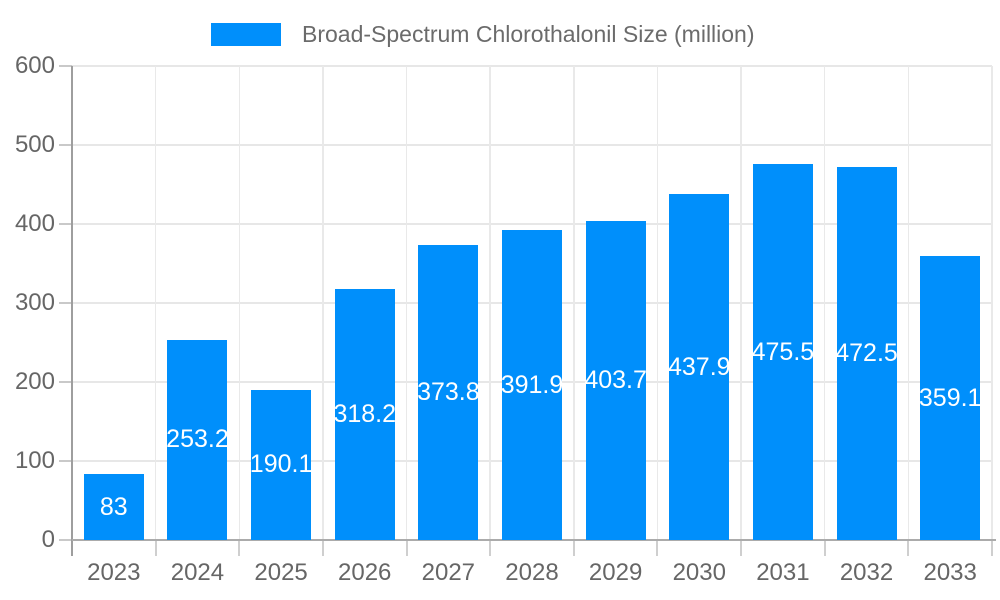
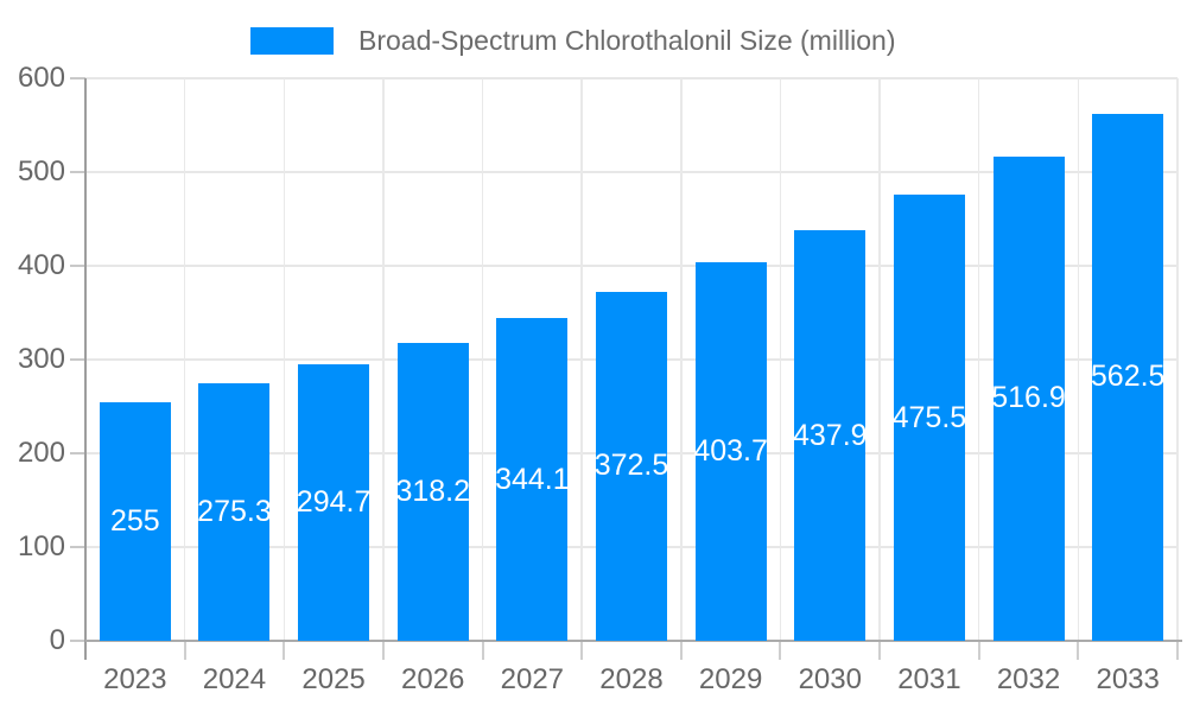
2023: 83 -> 255
2024: 253.2 -> 275.3
2025: 190.1 -> 294.7
2027: 373.8 -> 344.1
2028: 391.9 -> 372.5
2032: 472.5 -> 516.9
2033: 359.1 -> 562.5
